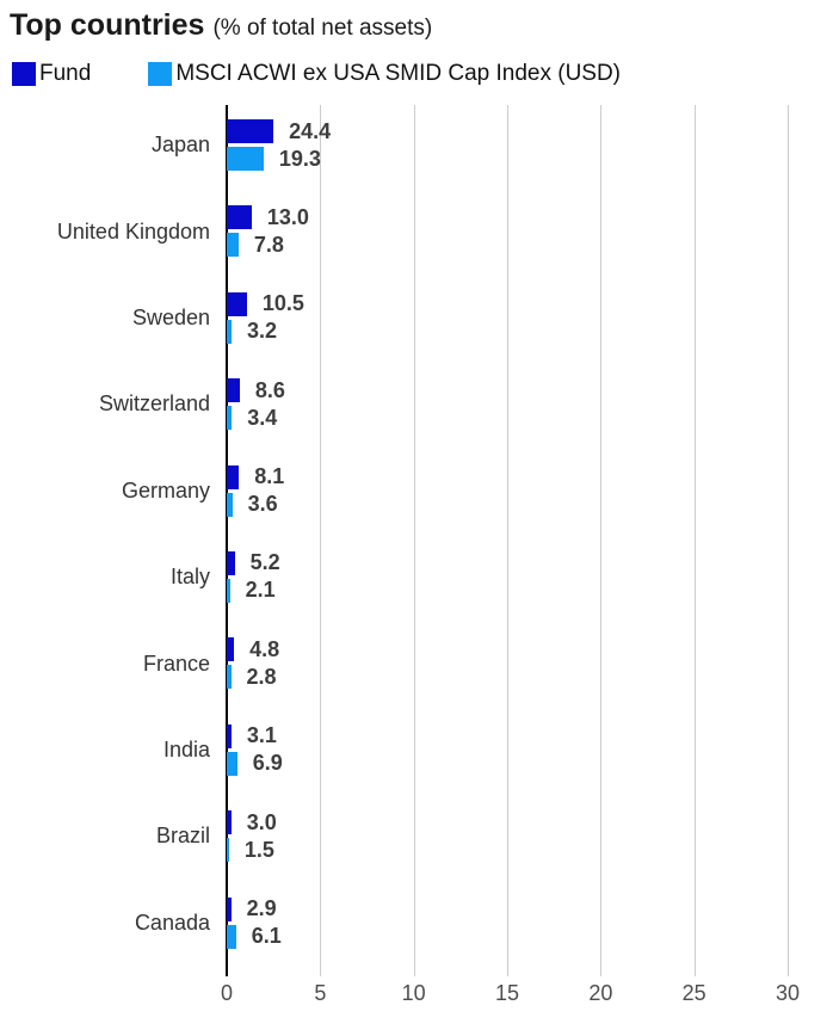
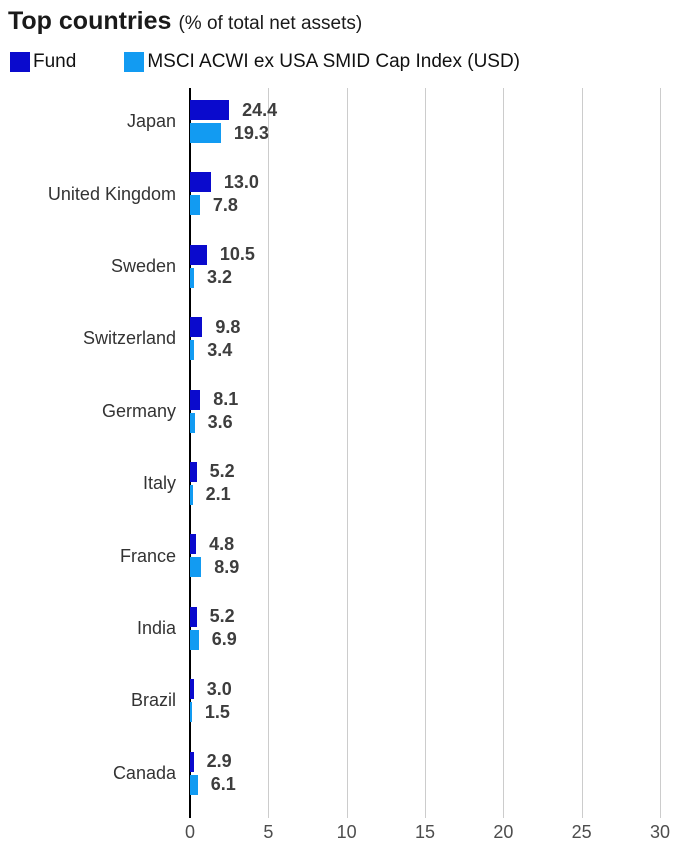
Fund/Switzerland: 8.6 -> 9.8
MSCI ACWI ex USA SMID Cap Index (USD)/France: 2.8 -> 8.9
Fund/India: 3.1 -> 5.2
